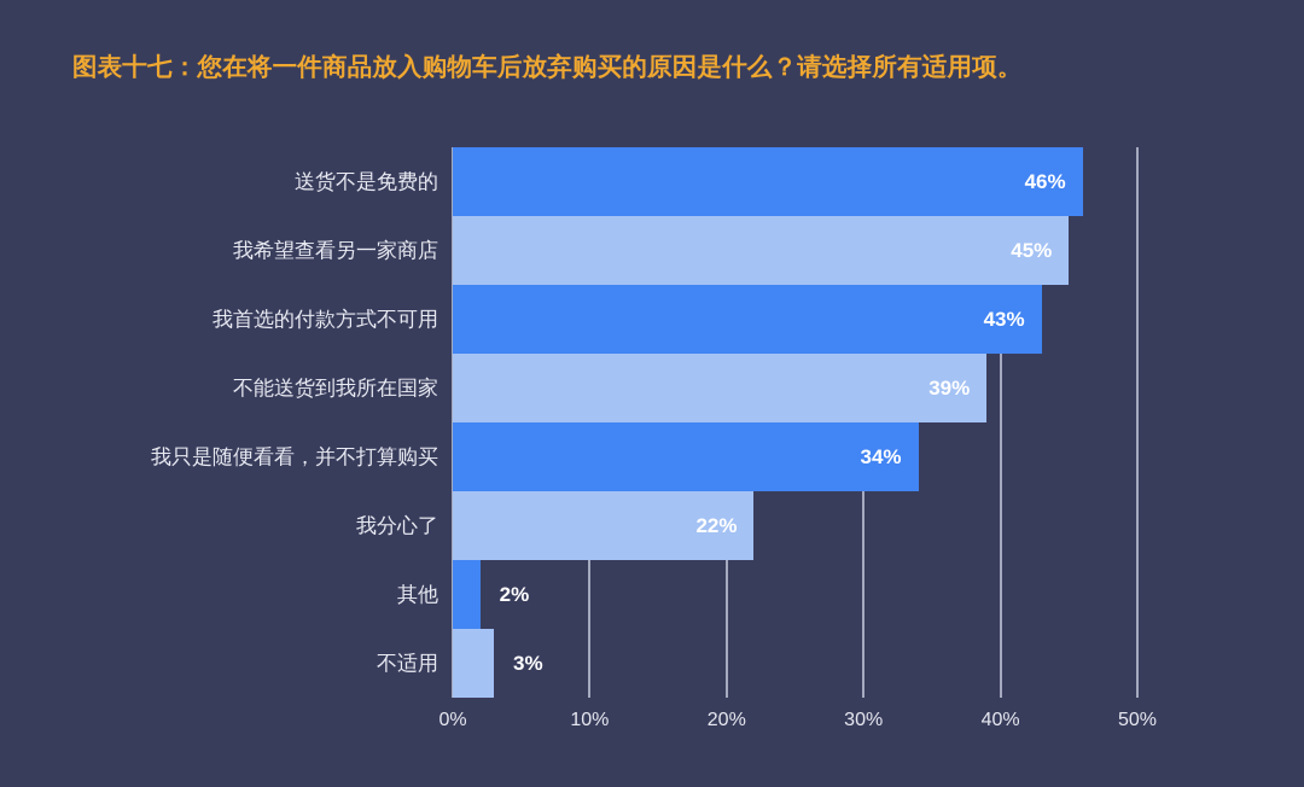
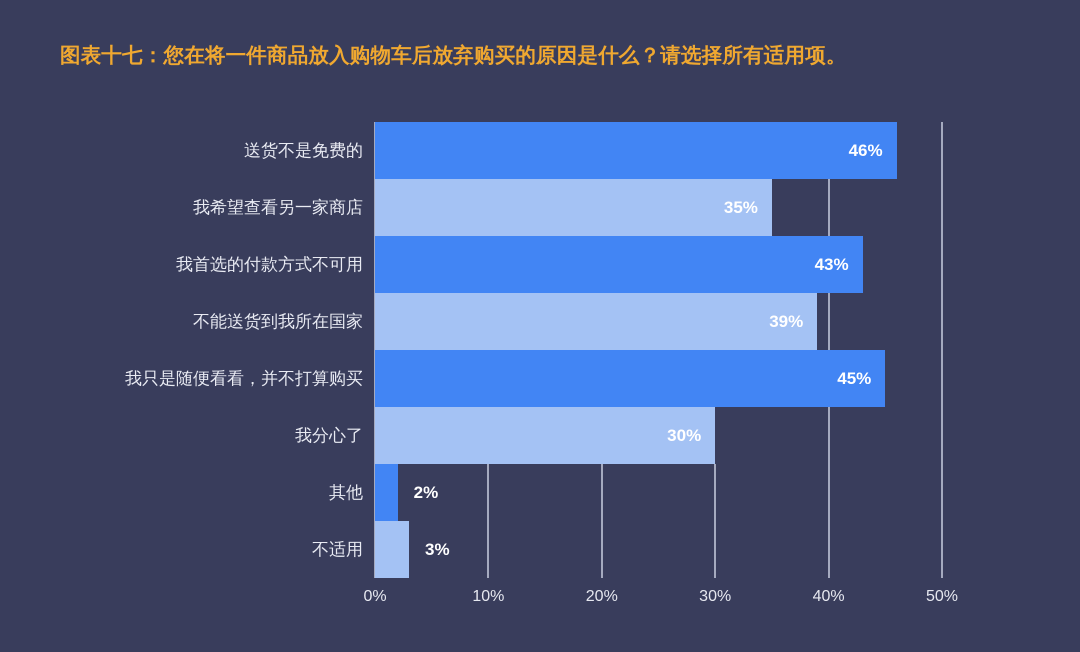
我希望查看另一家商店: 45% -> 35%
我只是随便看看，并不打算购买: 34% -> 45%
我分心了: 22% -> 30%
